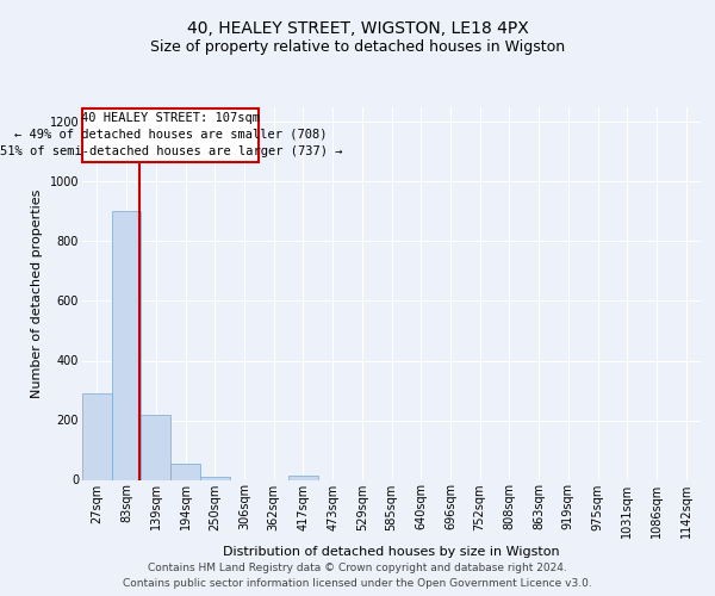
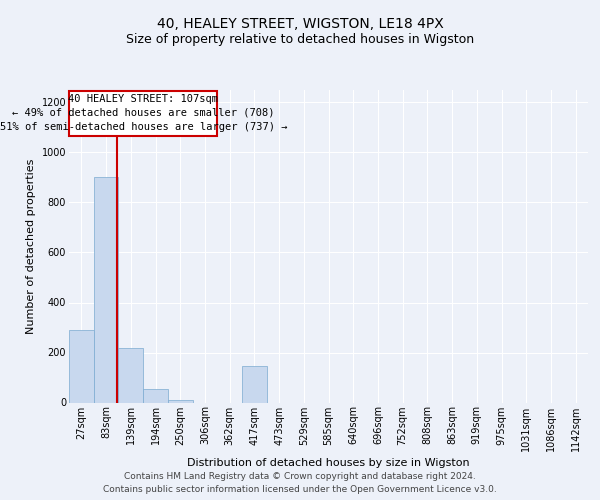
417sqm: 15 -> 145
